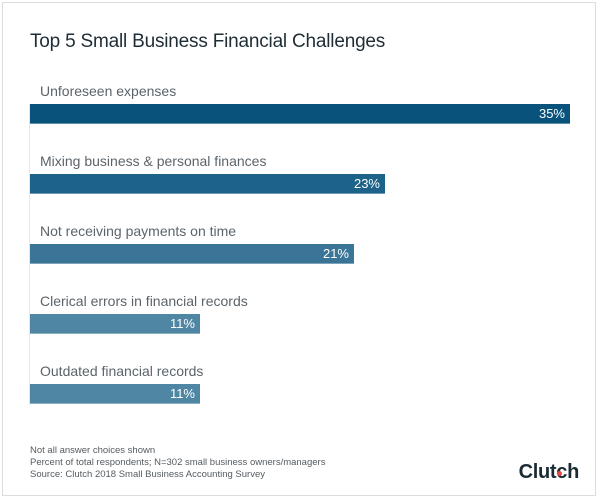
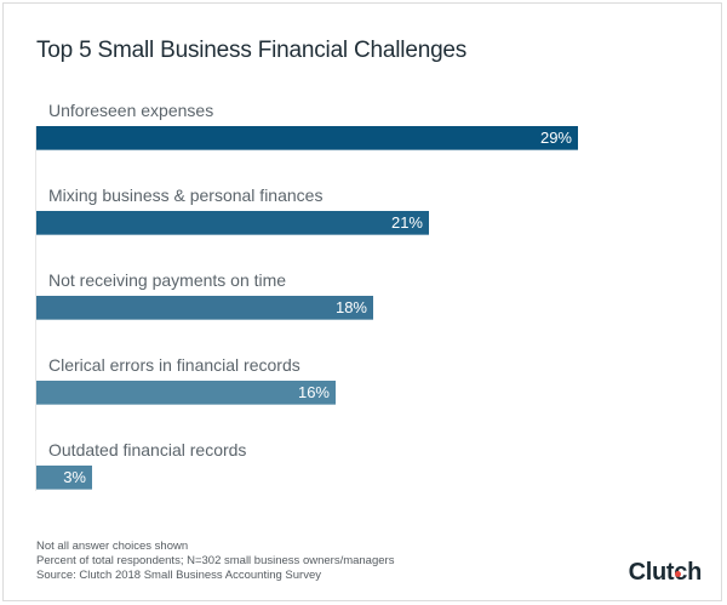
Unforeseen expenses: 35% -> 29%
Mixing business & personal finances: 23% -> 21%
Not receiving payments on time: 21% -> 18%
Clerical errors in financial records: 11% -> 16%
Outdated financial records: 11% -> 3%
